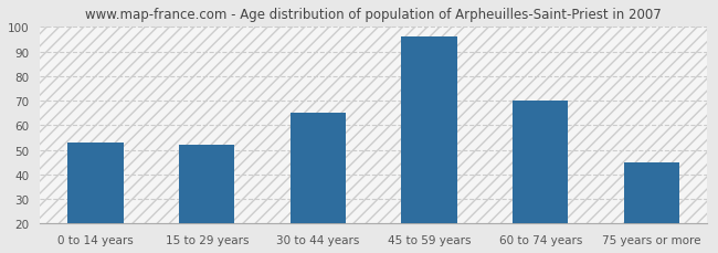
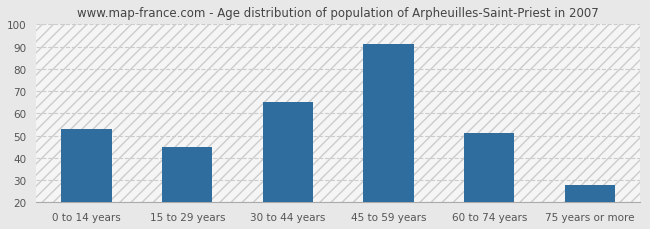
15 to 29 years: 52 -> 45
45 to 59 years: 96 -> 91
60 to 74 years: 70 -> 51
75 years or more: 45 -> 28
